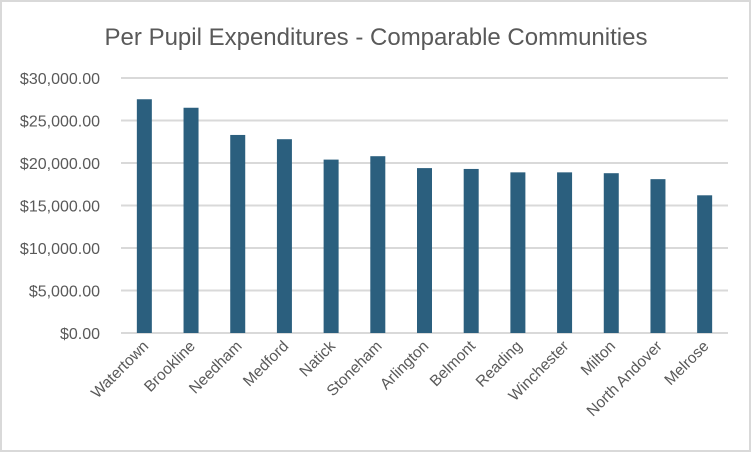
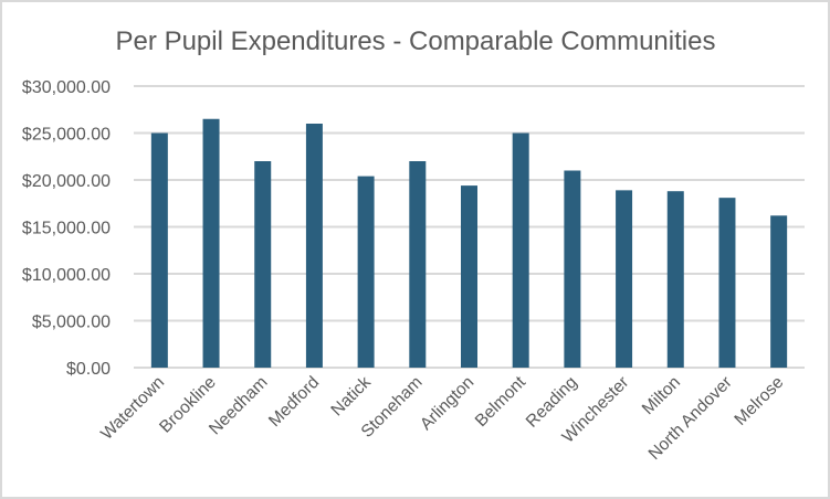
Watertown: $28000 -> $25000
Needham: $23000 -> $22000
Medford: $23000 -> $26000
Stoneham: $21000 -> $22000
Belmont: $19000 -> $25000
Reading: $19000 -> $21000
